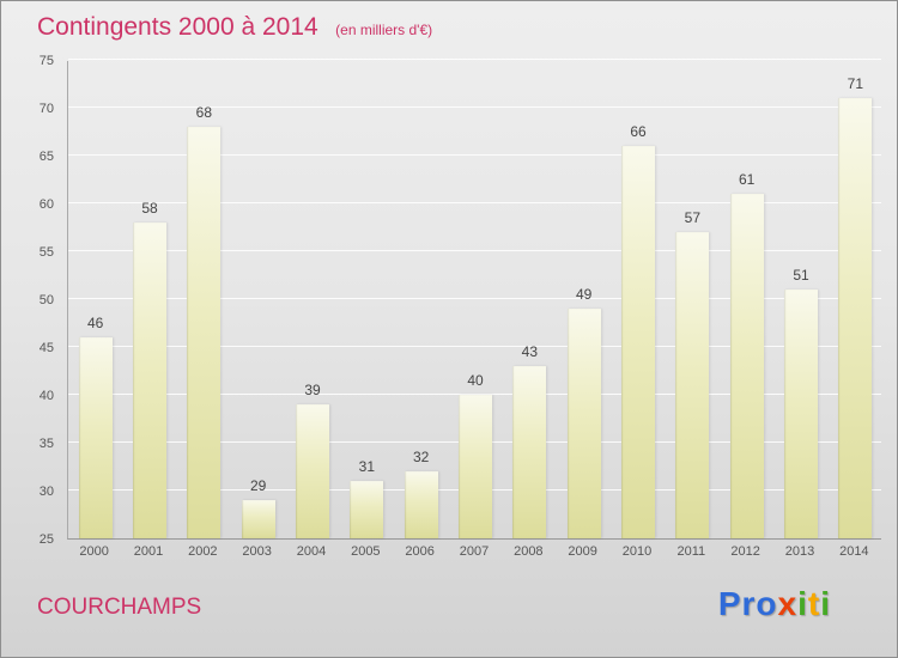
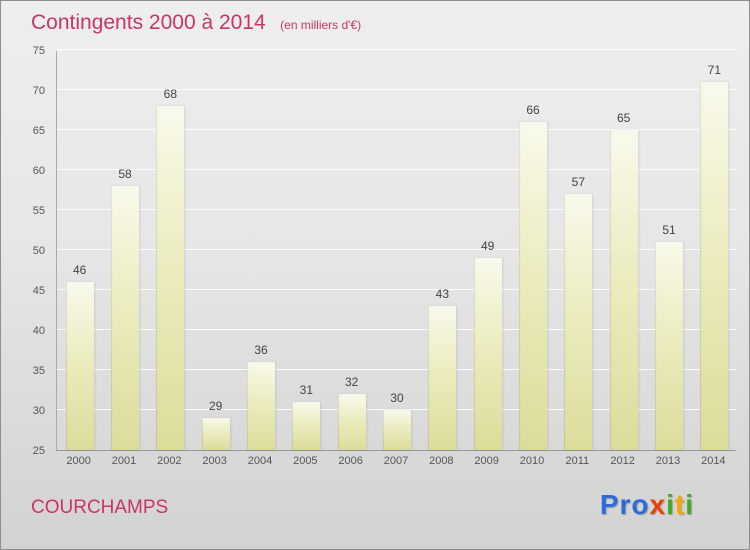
2004: 39 -> 36
2007: 40 -> 30
2012: 61 -> 65
